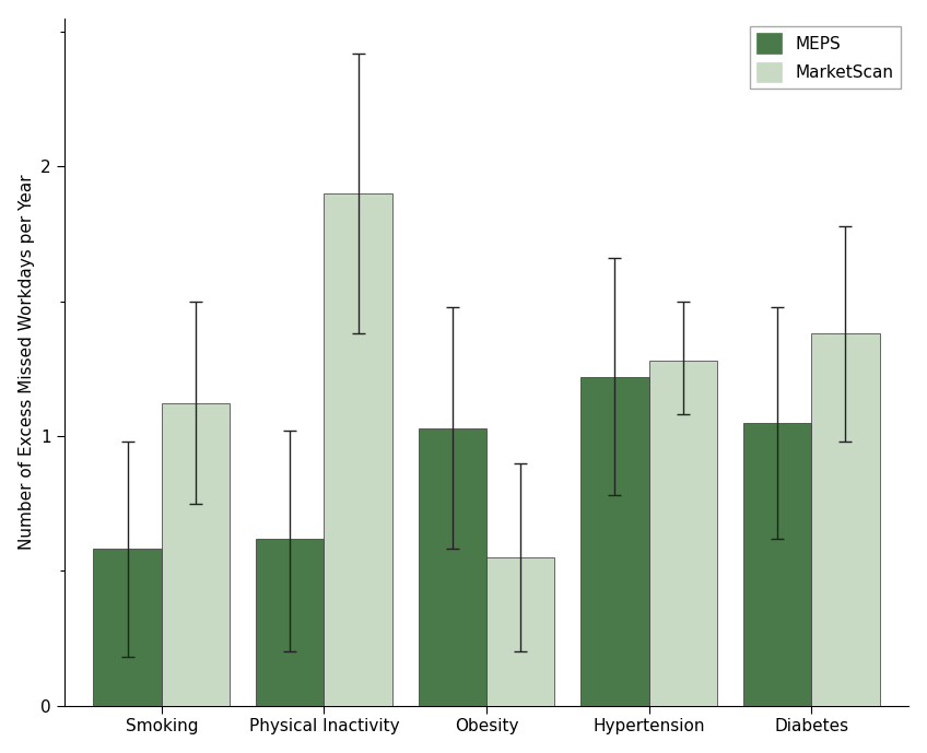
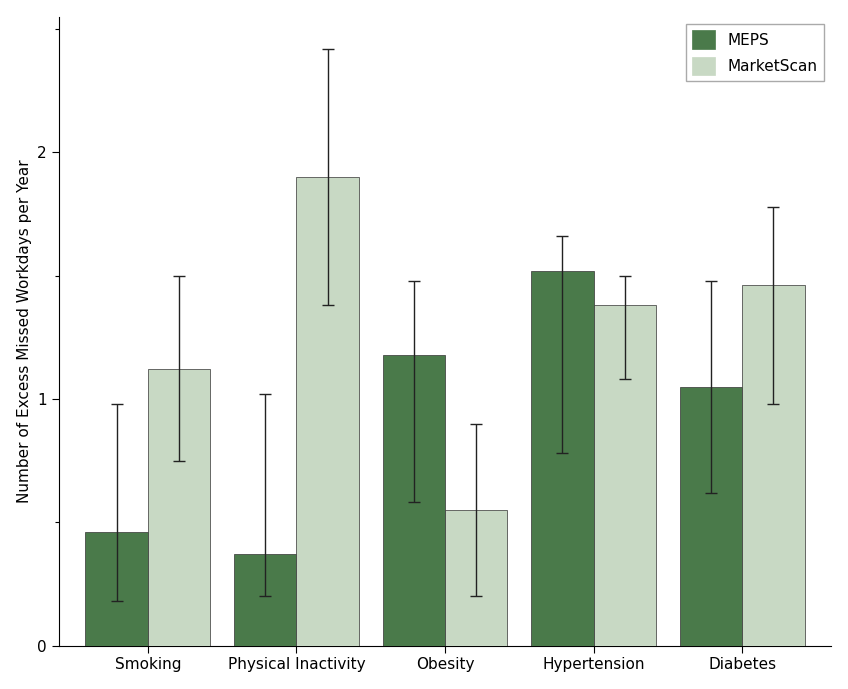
MEPS/Smoking: 0.58 -> 0.46
MEPS/Physical Inactivity: 0.62 -> 0.37
MEPS/Obesity: 1.03 -> 1.18
MEPS/Hypertension: 1.22 -> 1.52
MarketScan/Hypertension: 1.28 -> 1.38
MarketScan/Diabetes: 1.38 -> 1.46
